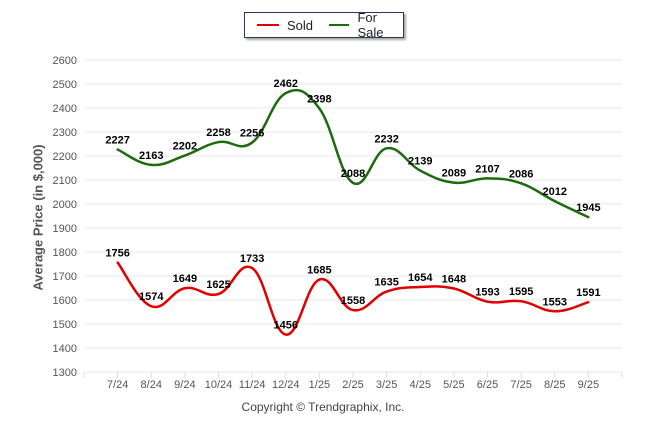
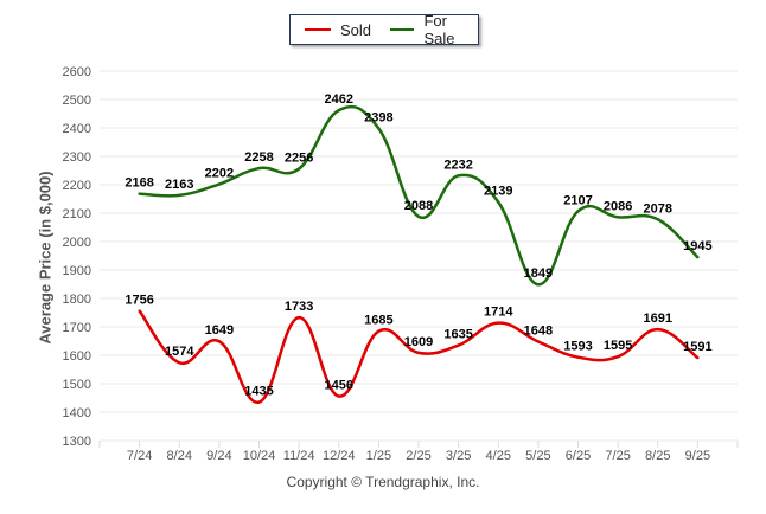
For Sale/7/24: 2227 -> 2168
Sold/10/24: 1625 -> 1435
Sold/2/25: 1558 -> 1609
Sold/4/25: 1654 -> 1714
For Sale/5/25: 2089 -> 1849
Sold/8/25: 1553 -> 1691
For Sale/8/25: 2012 -> 2078
